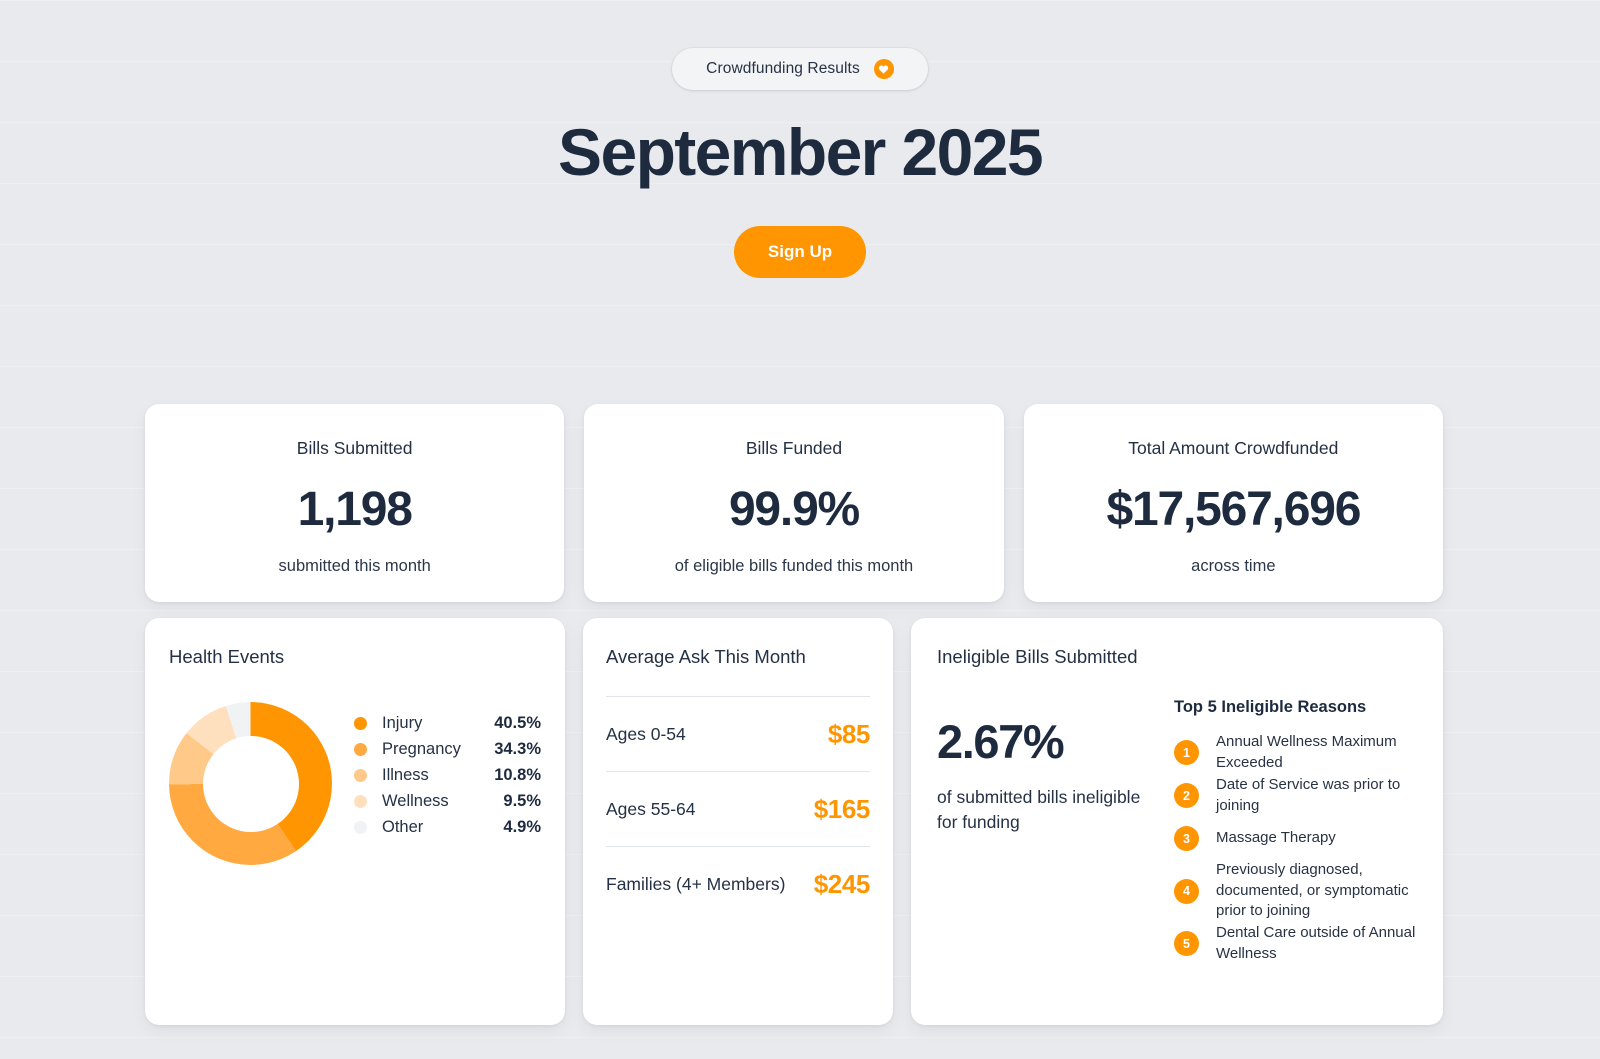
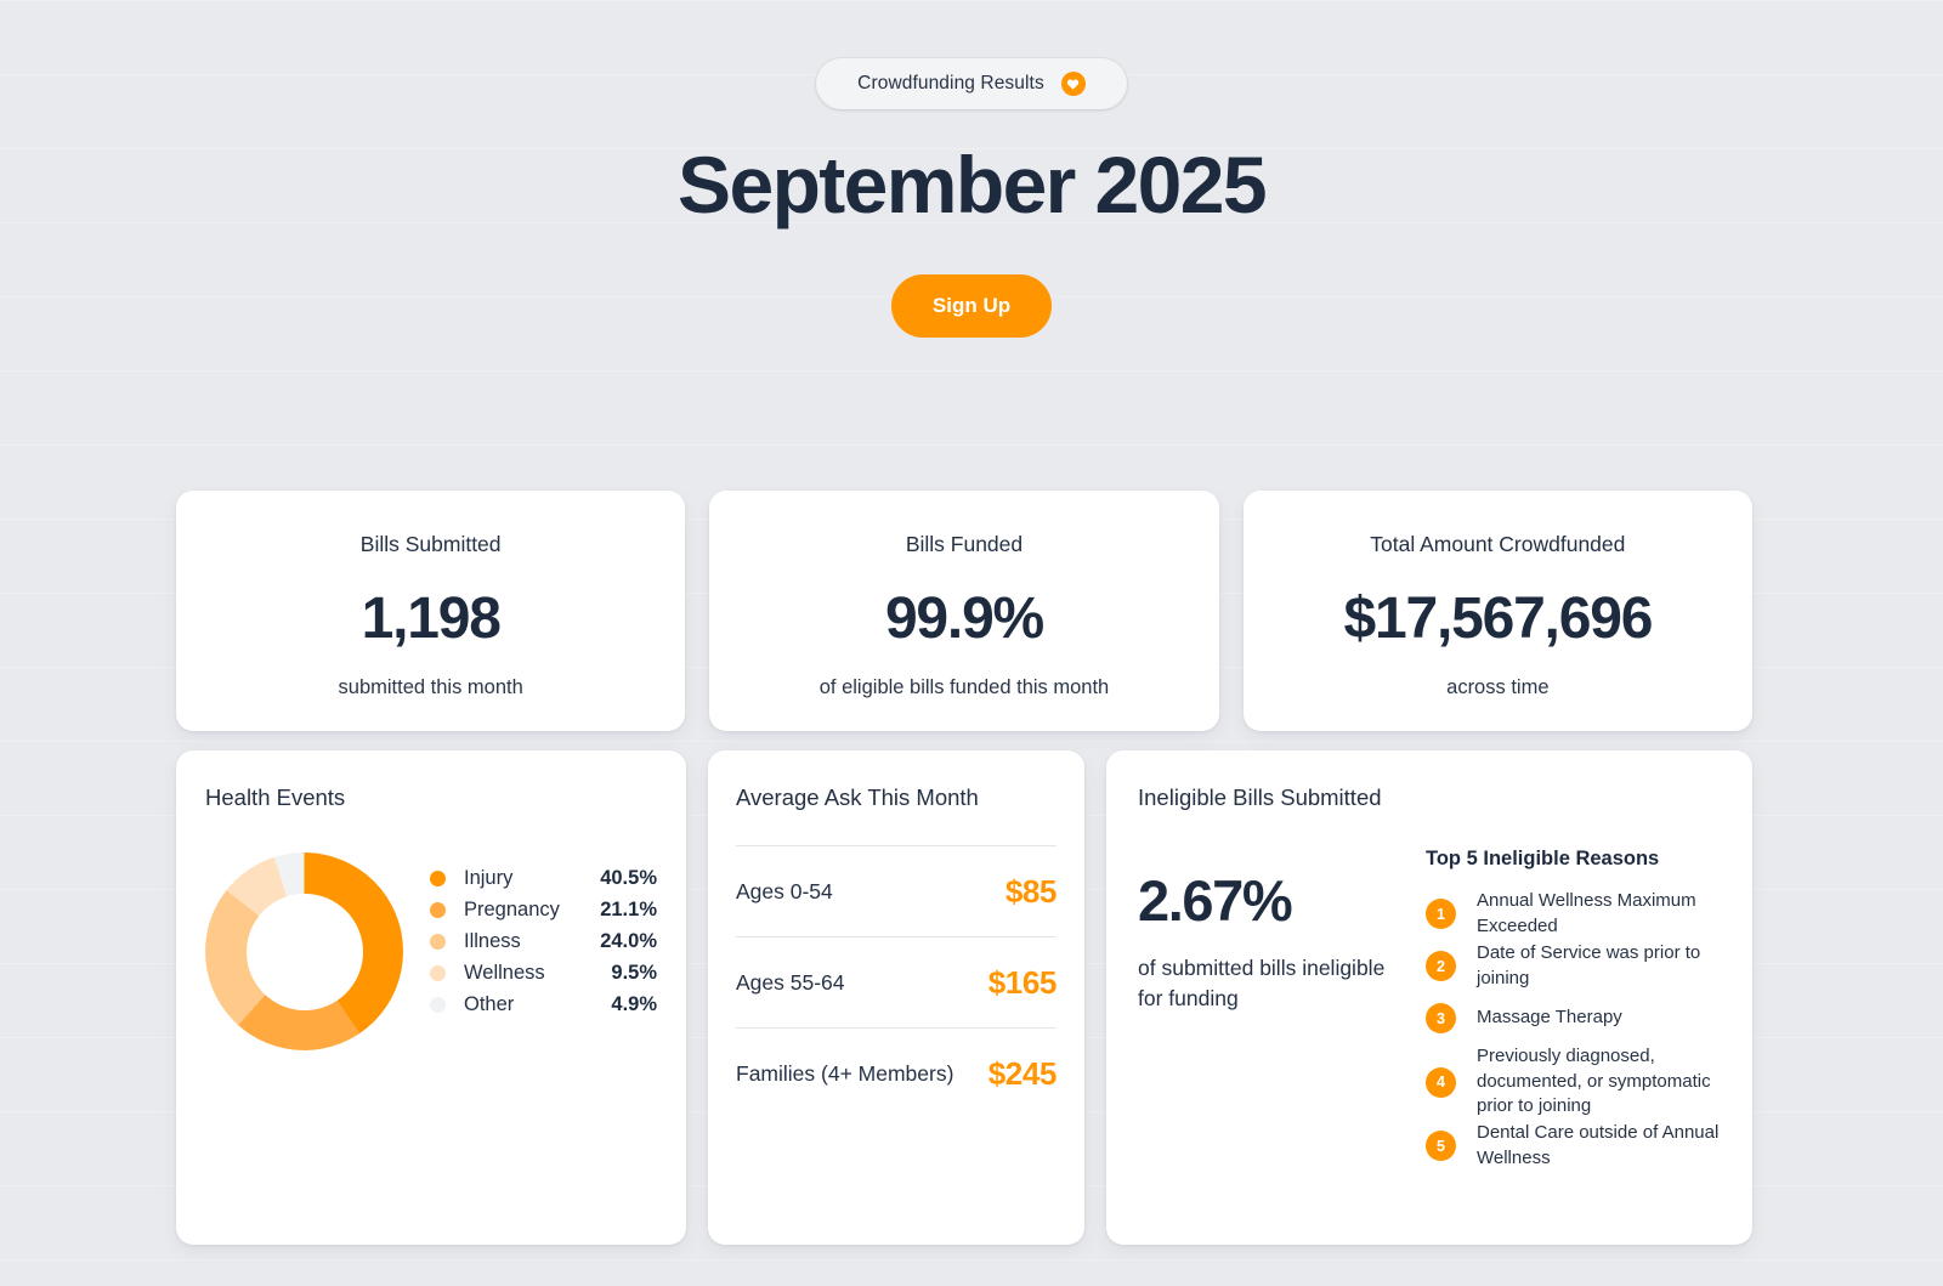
Pregnancy: 34.3% -> 21.1%
Illness: 10.8% -> 24.0%
